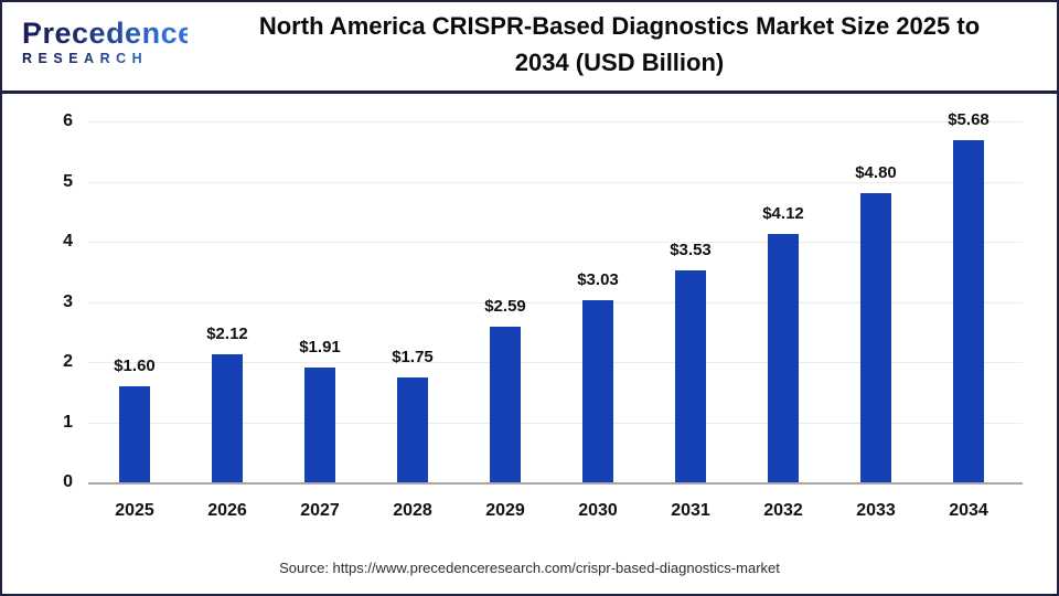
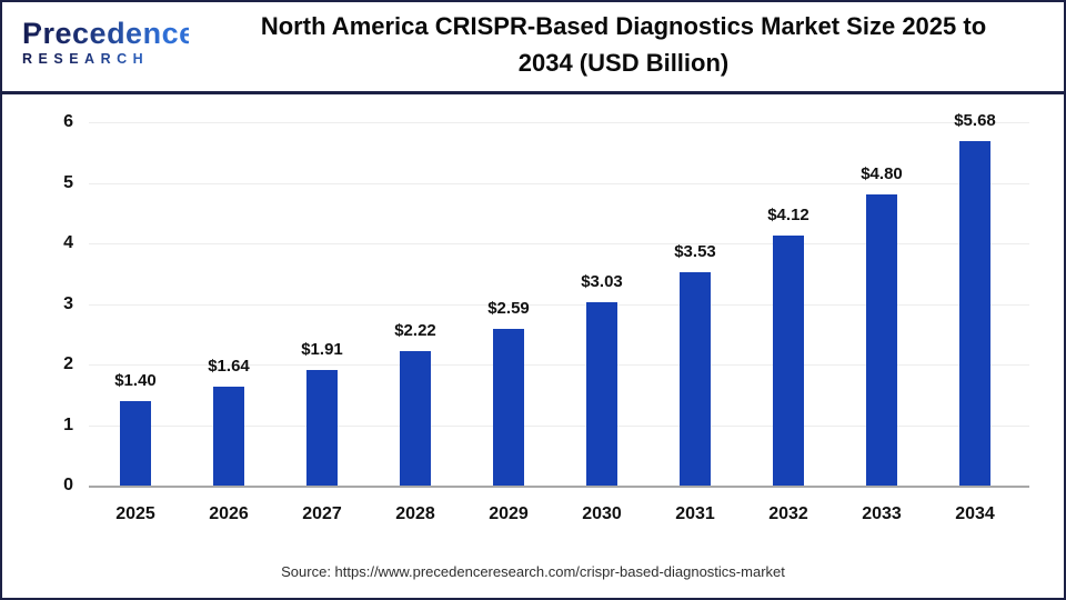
2025: $1.60 -> $1.40
2026: $2.12 -> $1.64
2028: $1.75 -> $2.22
